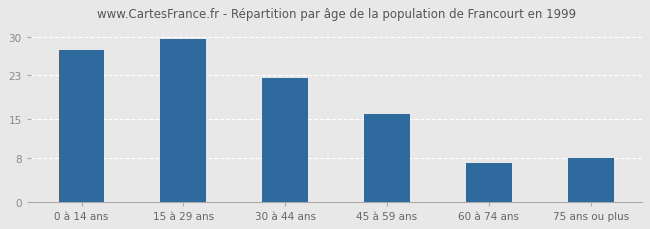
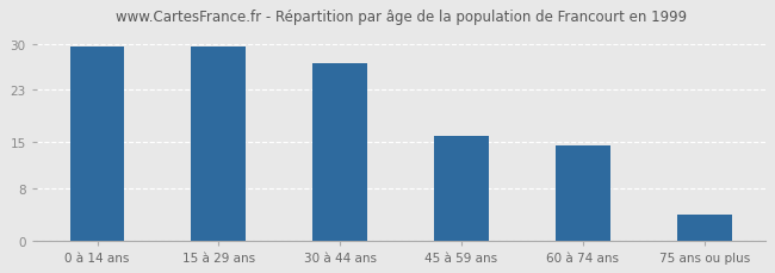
0 à 14 ans: 27.6 -> 29.5
30 à 44 ans: 22.4 -> 27.0
60 à 74 ans: 7.0 -> 14.5
75 ans ou plus: 8.0 -> 4.0
